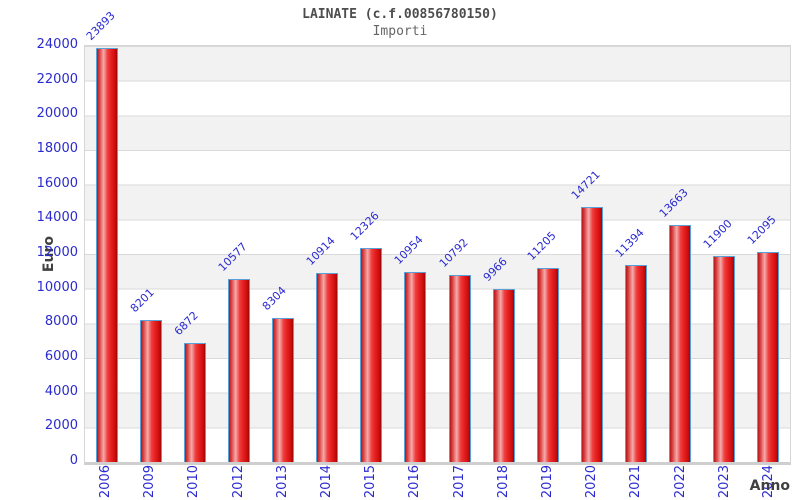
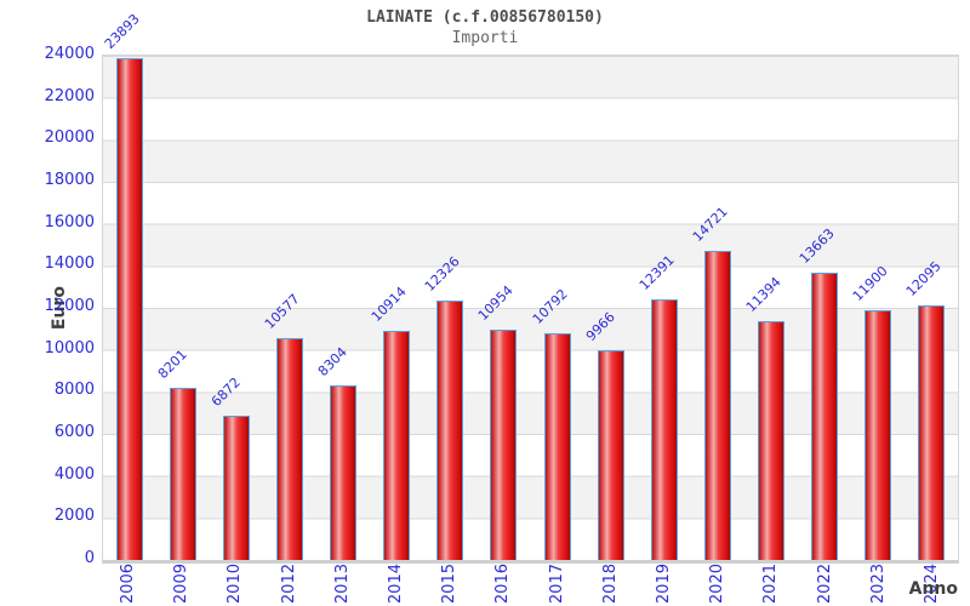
2019: 11205 -> 12391
